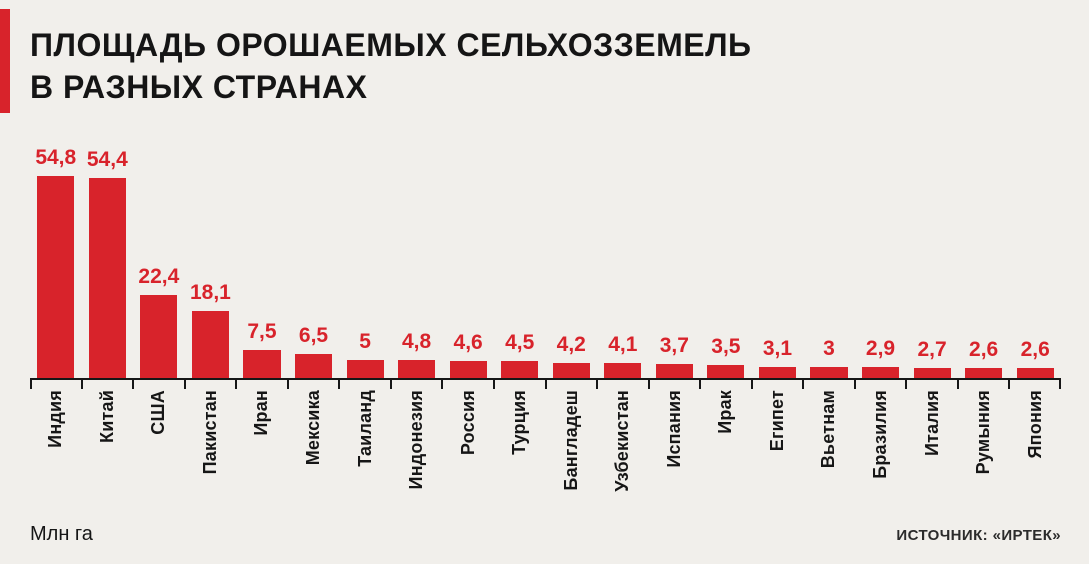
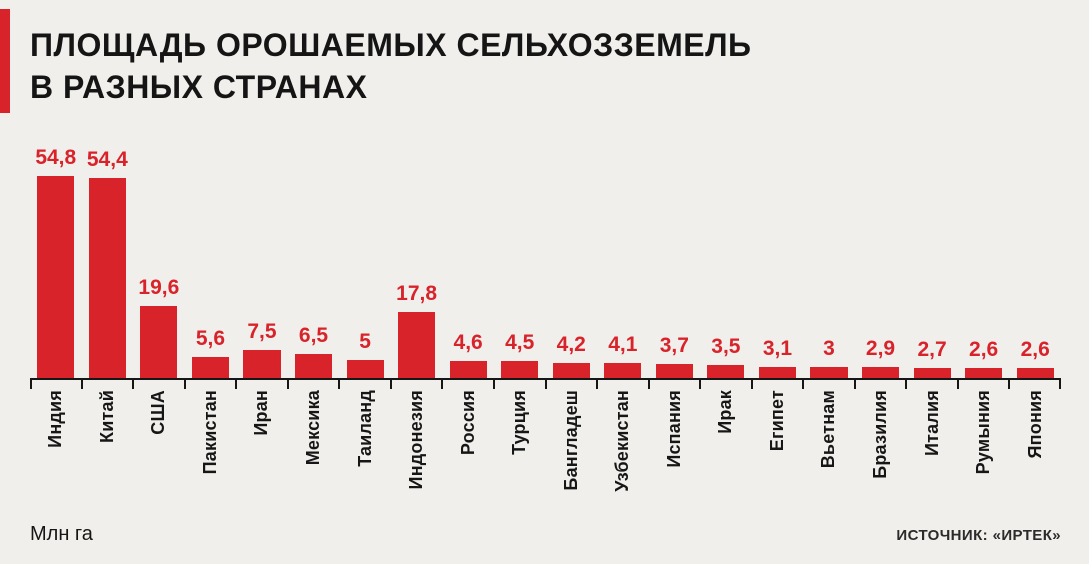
США: 22,4 -> 19,6
Пакистан: 18,1 -> 5,6
Индонезия: 4,8 -> 17,8
